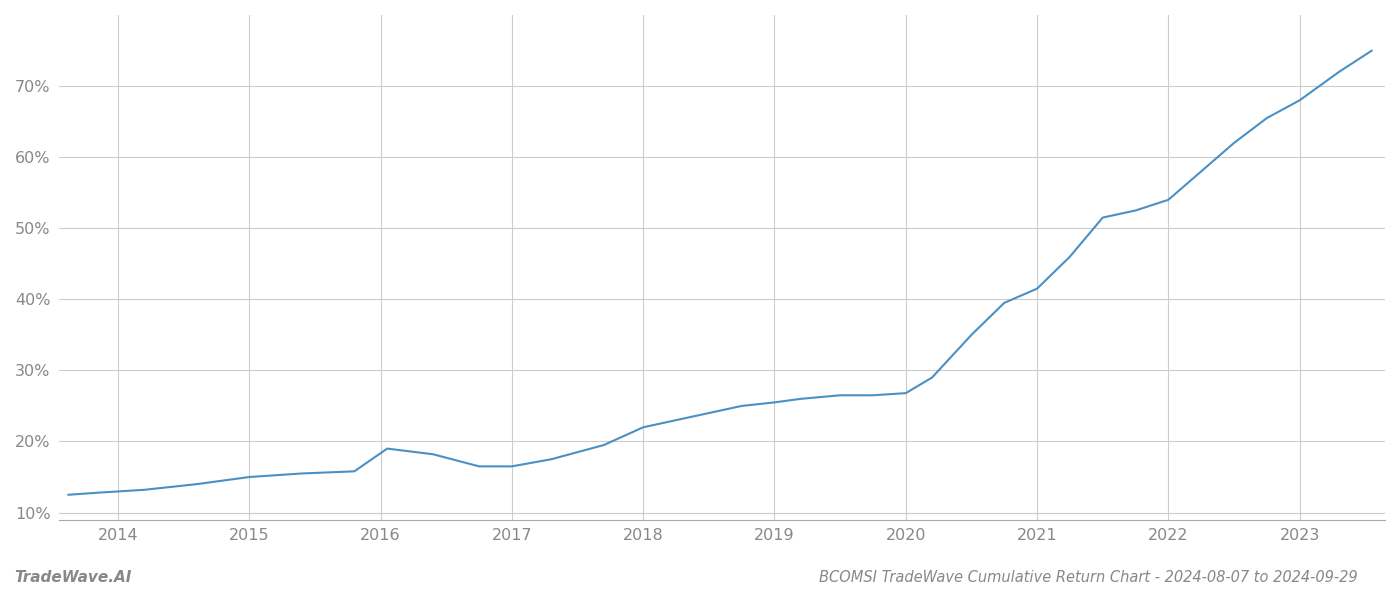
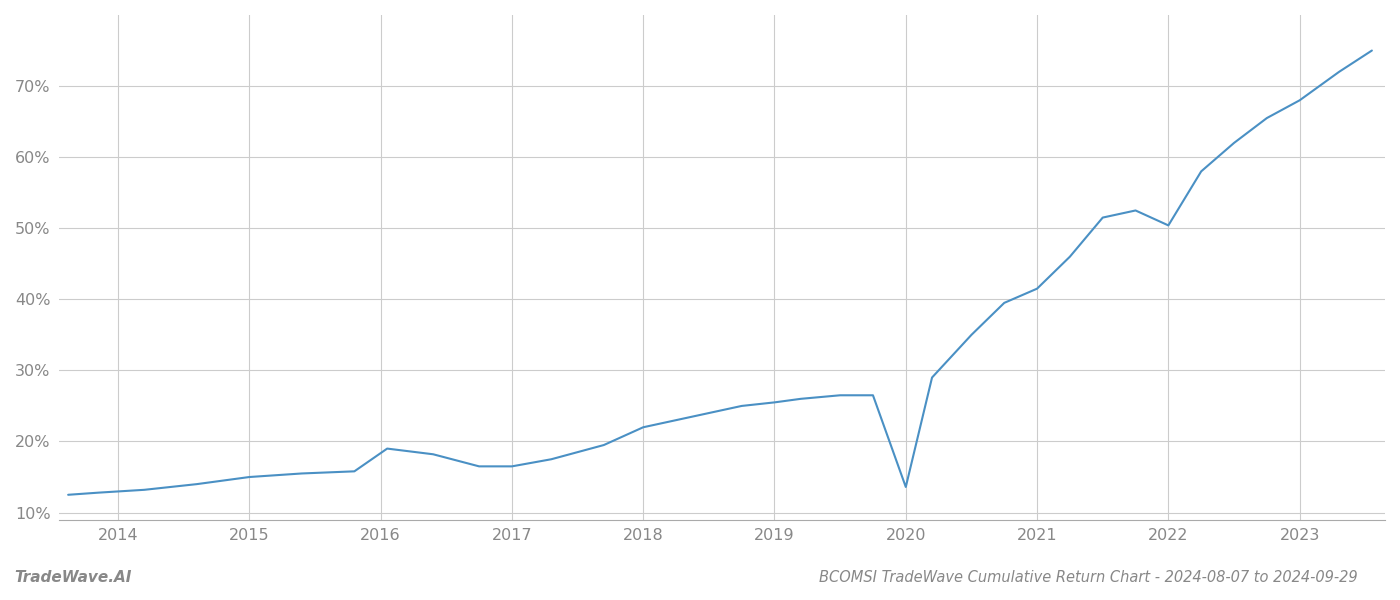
2020: 26.8% -> 13.6%
2022: 54.0% -> 50.4%
